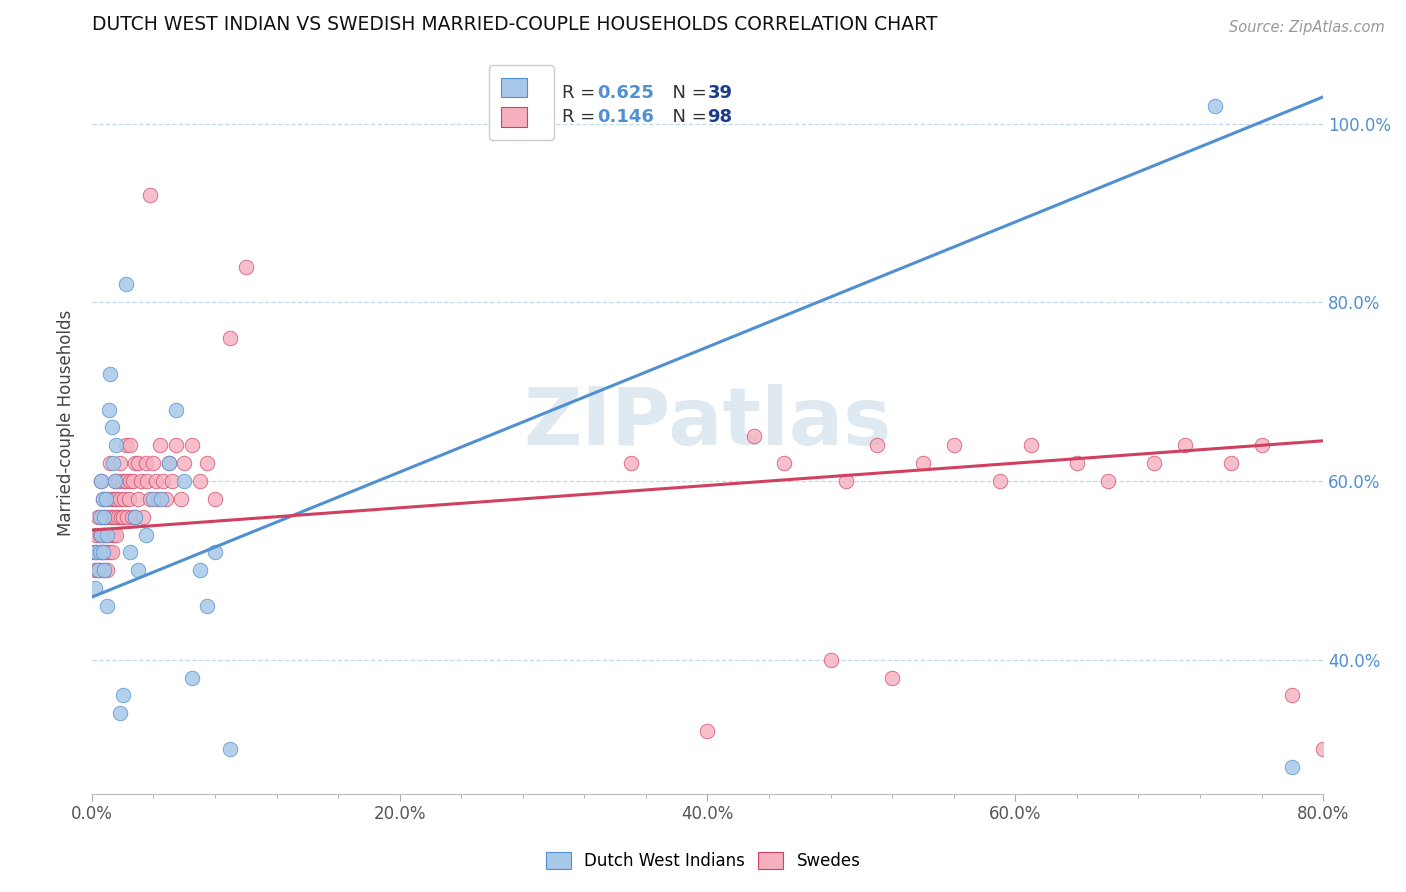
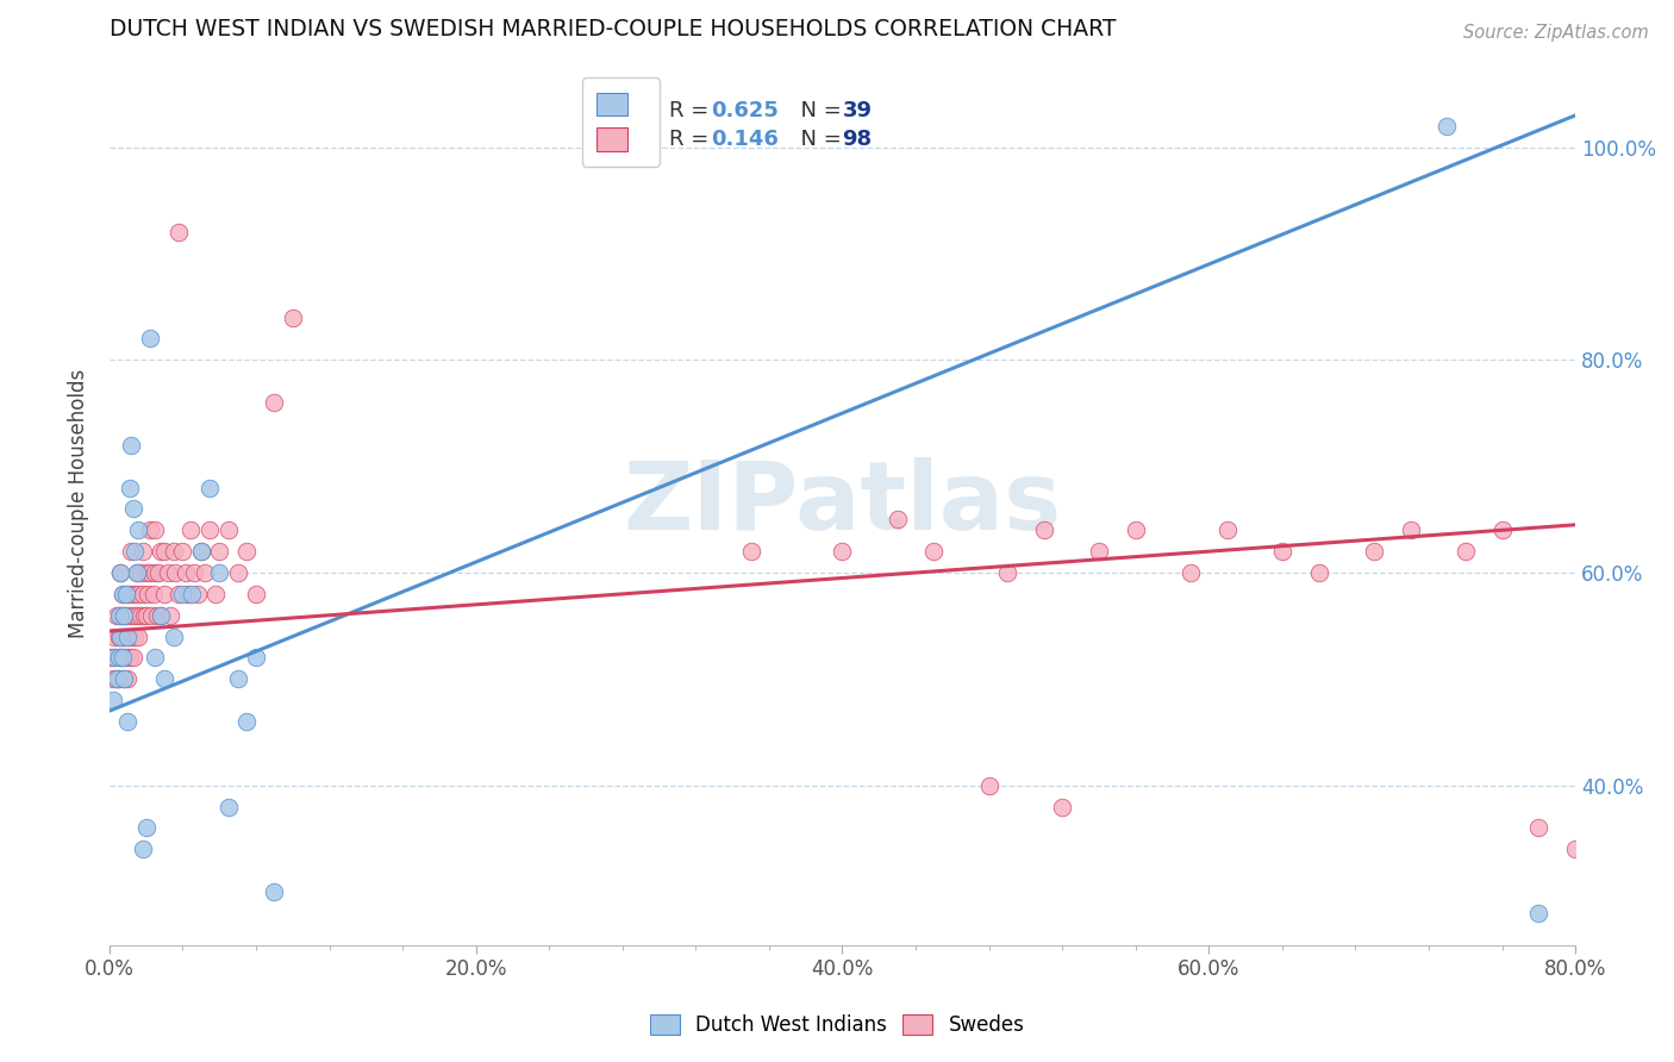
Swedes/40.0%: 32% -> 62%
Swedes/80.0%: 30% -> 34%
